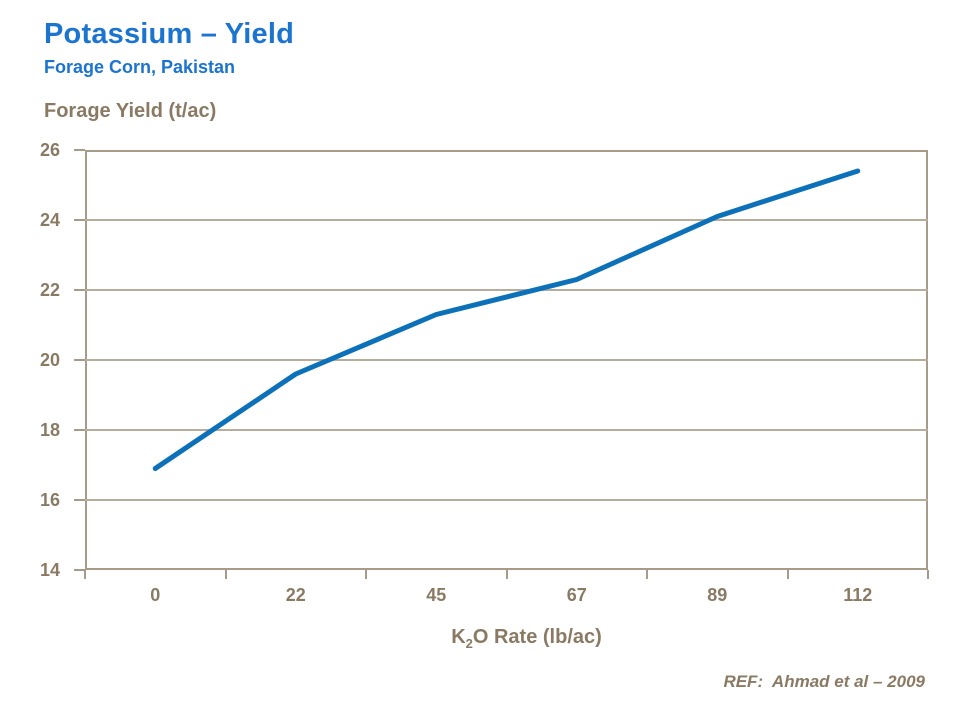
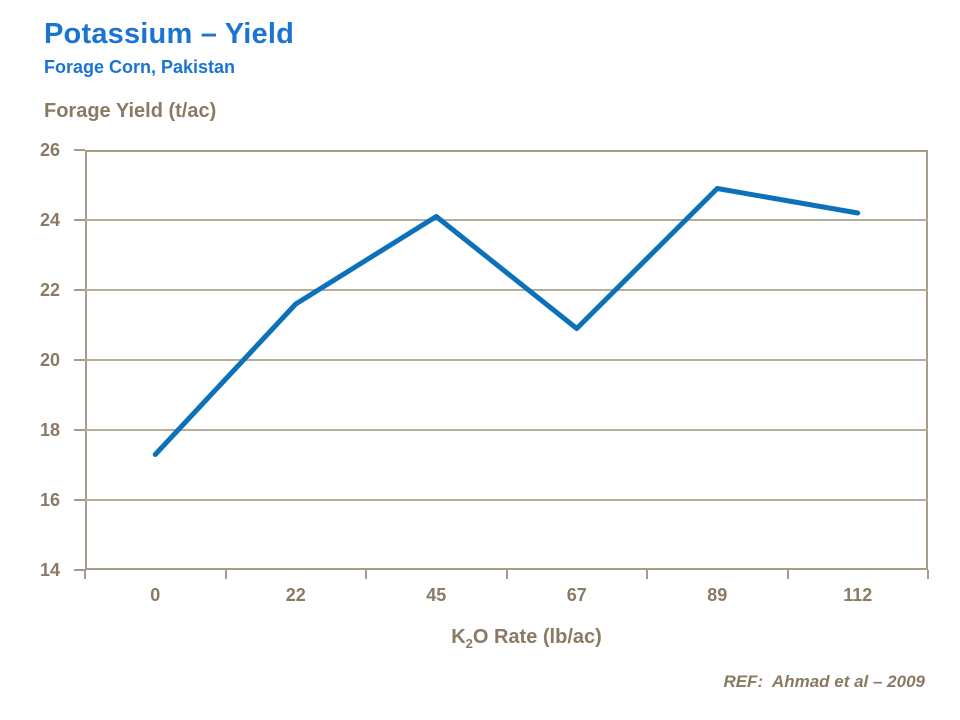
0: 16.9 -> 17.3
22: 19.6 -> 21.6
45: 21.3 -> 24.1
67: 22.3 -> 20.9
89: 24.1 -> 24.9
112: 25.4 -> 24.2
